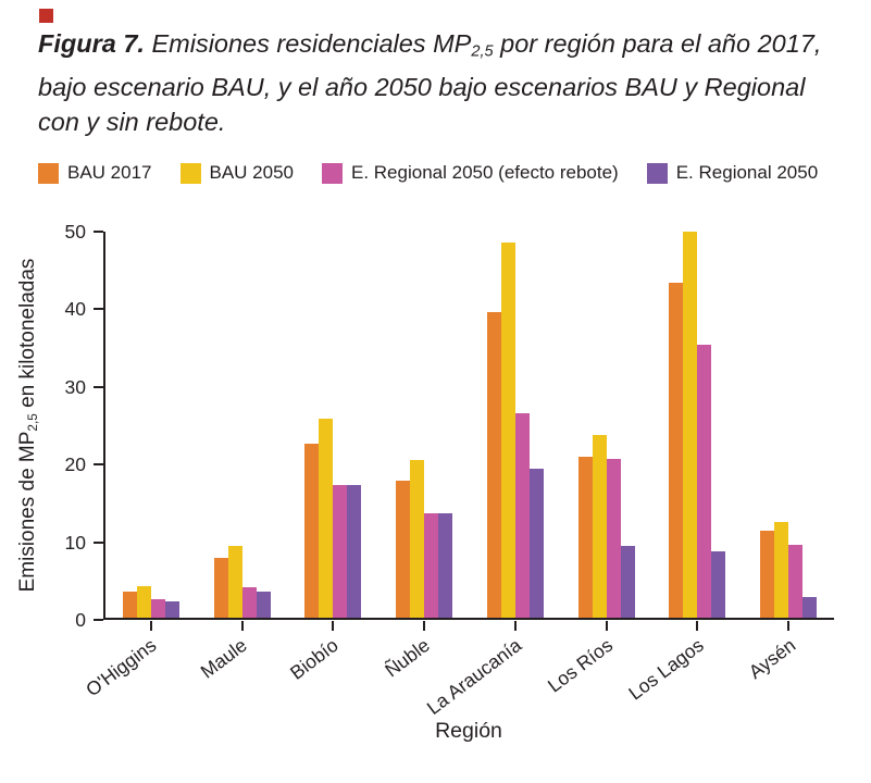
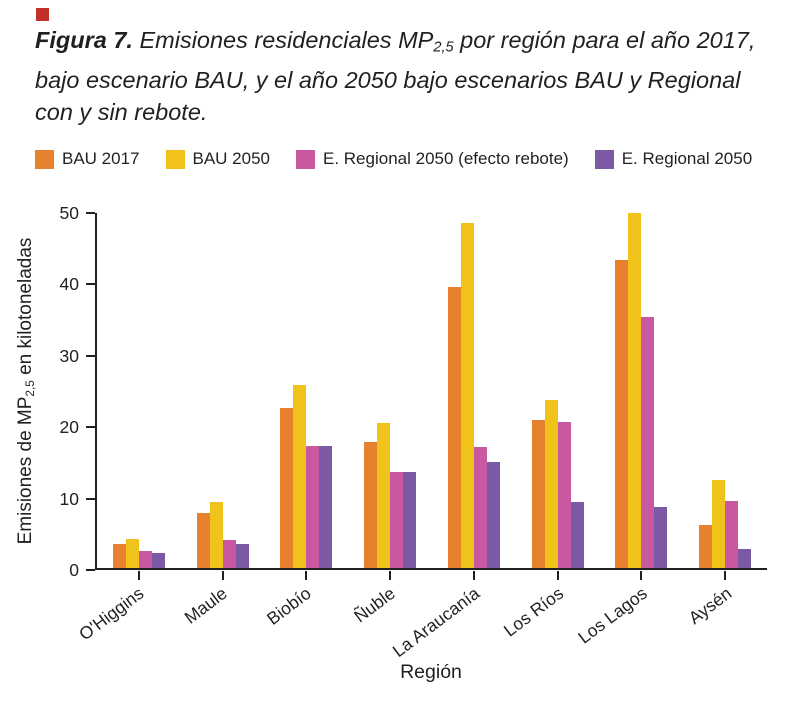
E. Regional 2050 (efecto rebote)/La Araucanía: 26 -> 17
E. Regional 2050/La Araucanía: 19 -> 15
BAU 2017/Aysén: 11 -> 6
